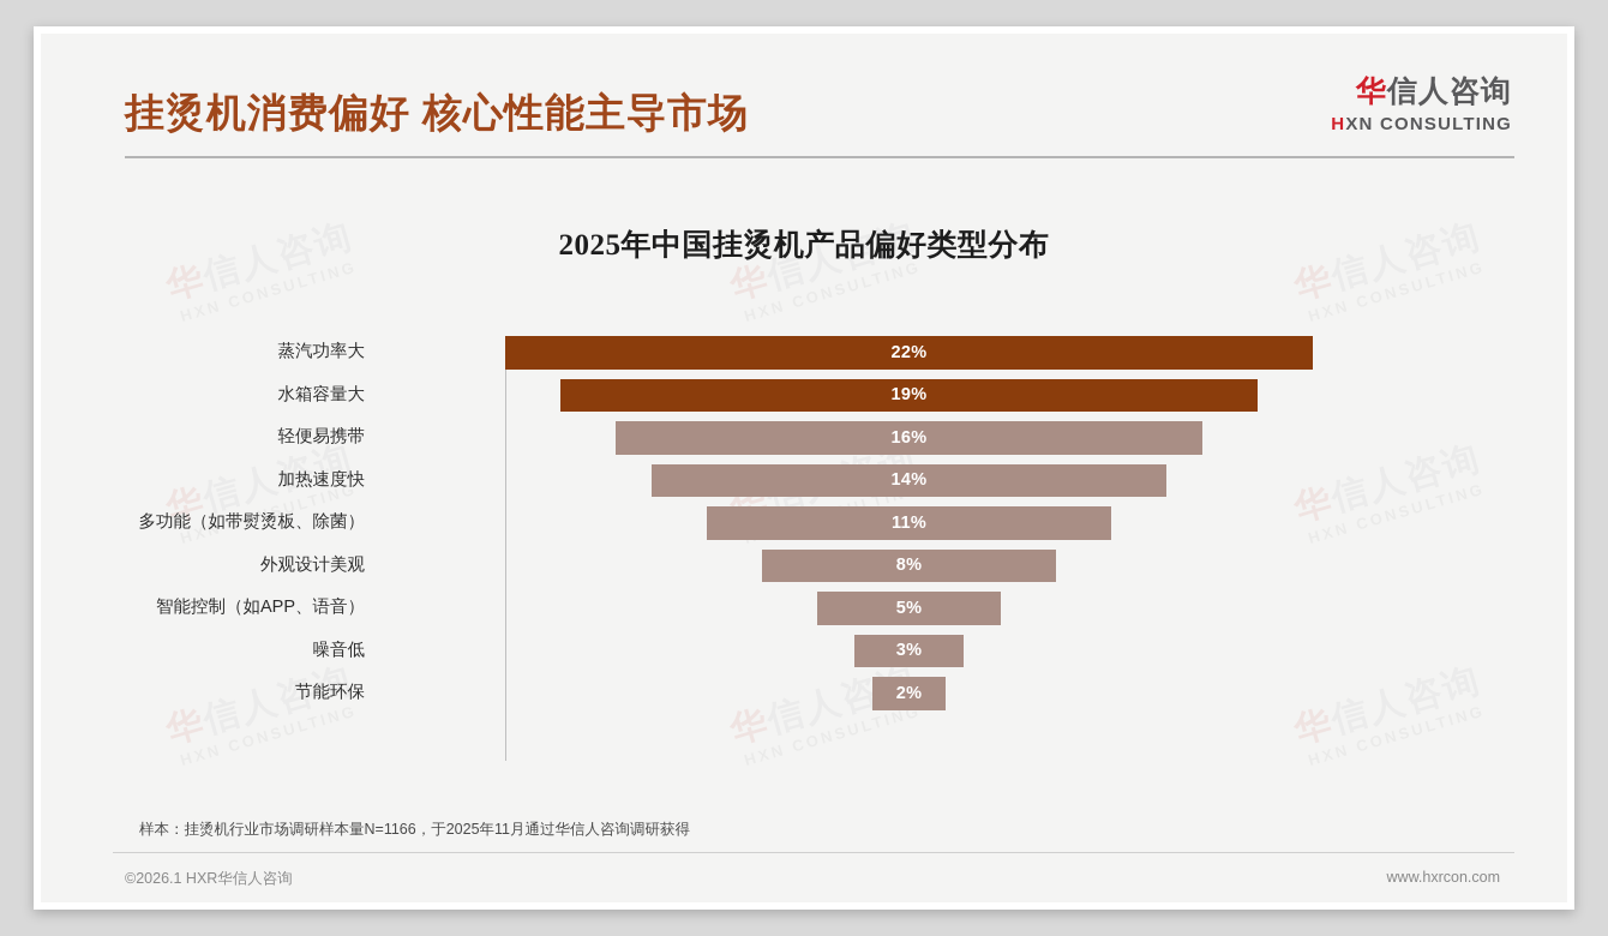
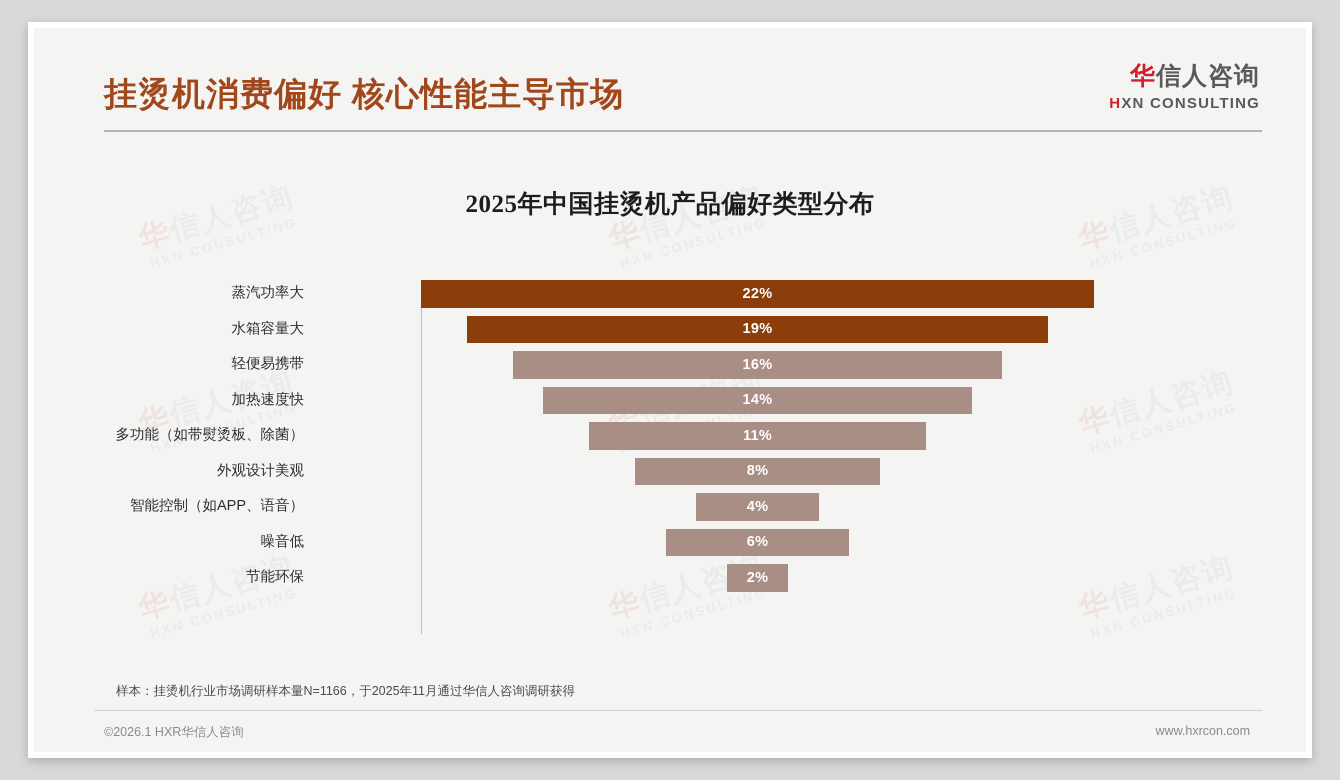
智能控制（如APP、语音）: 5% -> 4%
噪音低: 3% -> 6%
